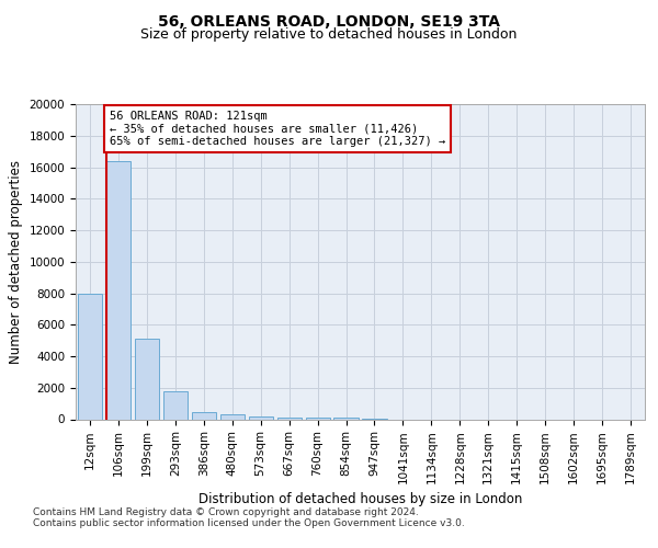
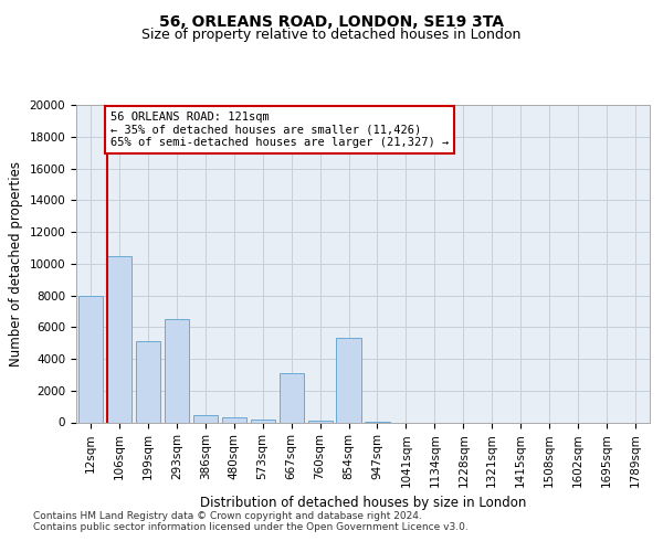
106sqm: 16400 -> 10500
293sqm: 1800 -> 6500
667sqm: 100 -> 3100
854sqm: 100 -> 5300
